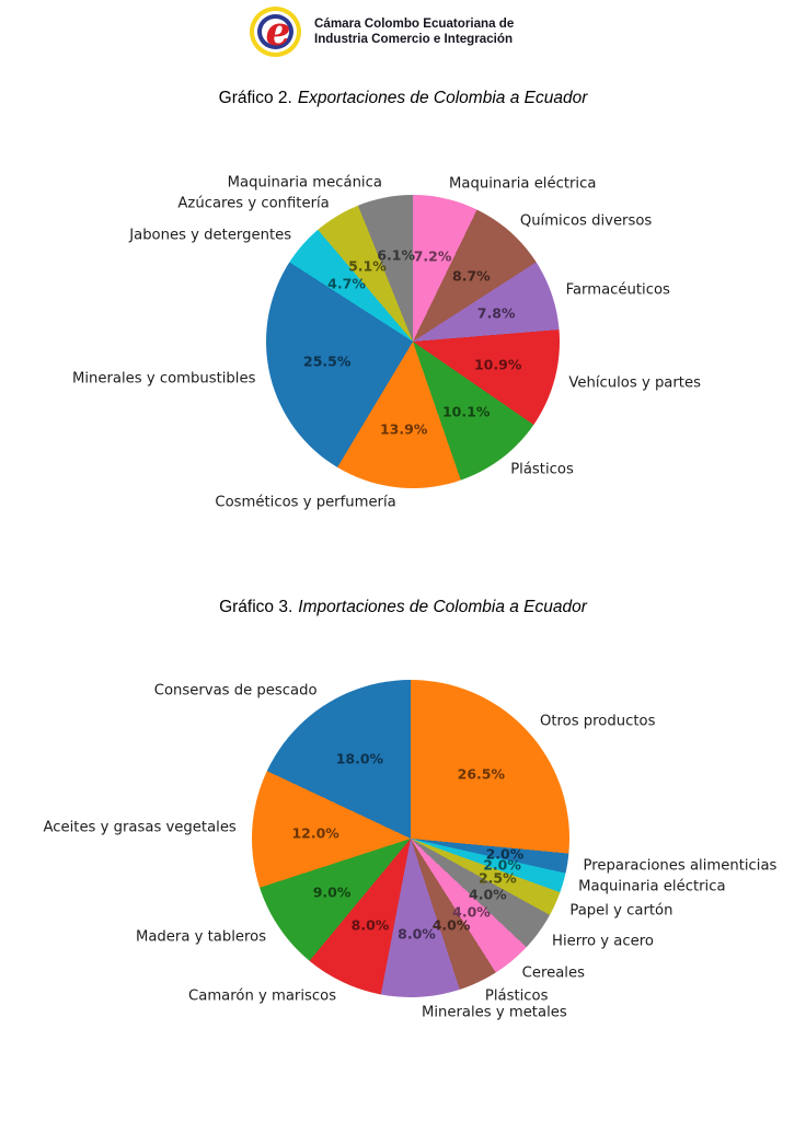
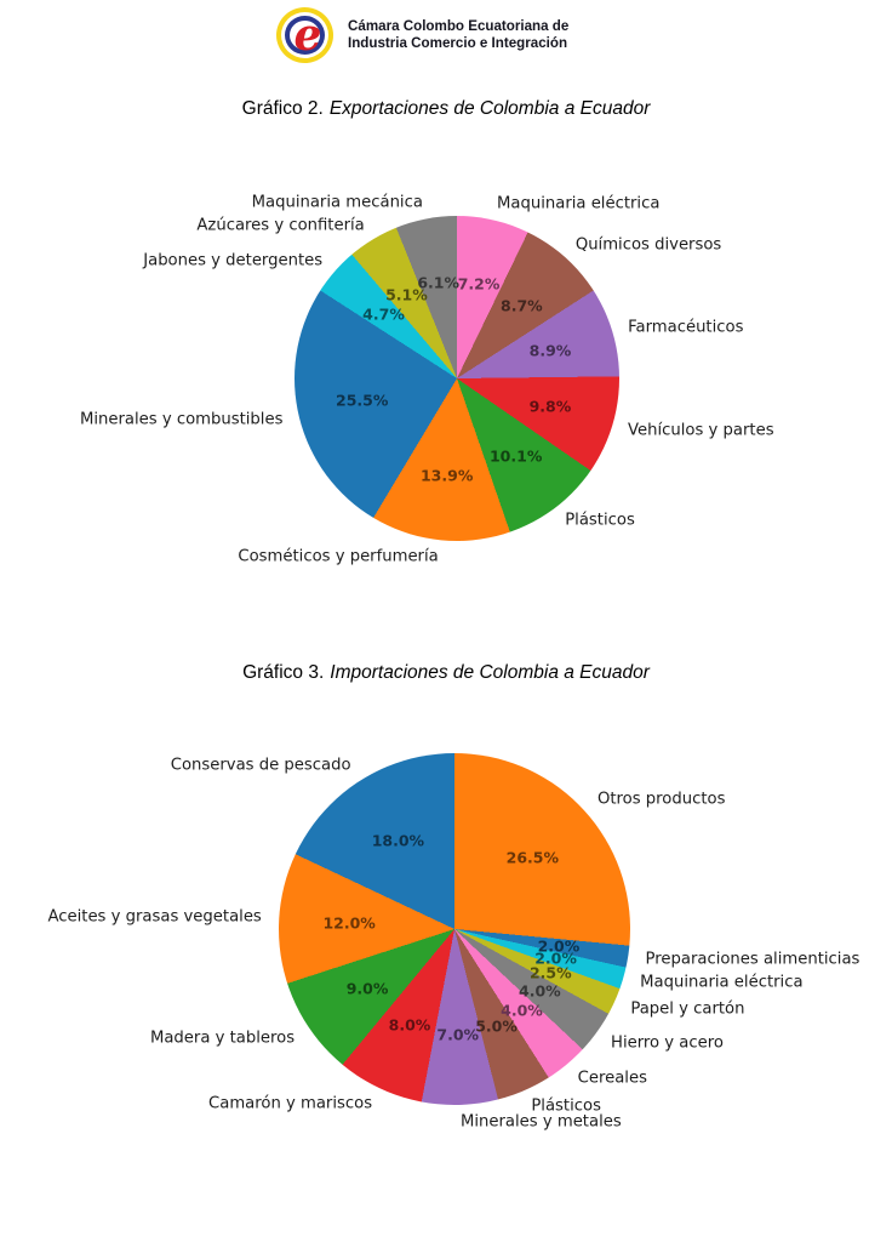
Gráfico 2. Exportaciones de Colombia a Ecuador/Farmacéuticos: 7.8% -> 8.9%
Gráfico 2. Exportaciones de Colombia a Ecuador/Vehículos y partes: 10.9% -> 9.8%
Gráfico 3. Importaciones de Colombia a Ecuador/Plásticos: 4.0% -> 5.0%
Gráfico 3. Importaciones de Colombia a Ecuador/Minerales y metales: 8.0% -> 7.0%
